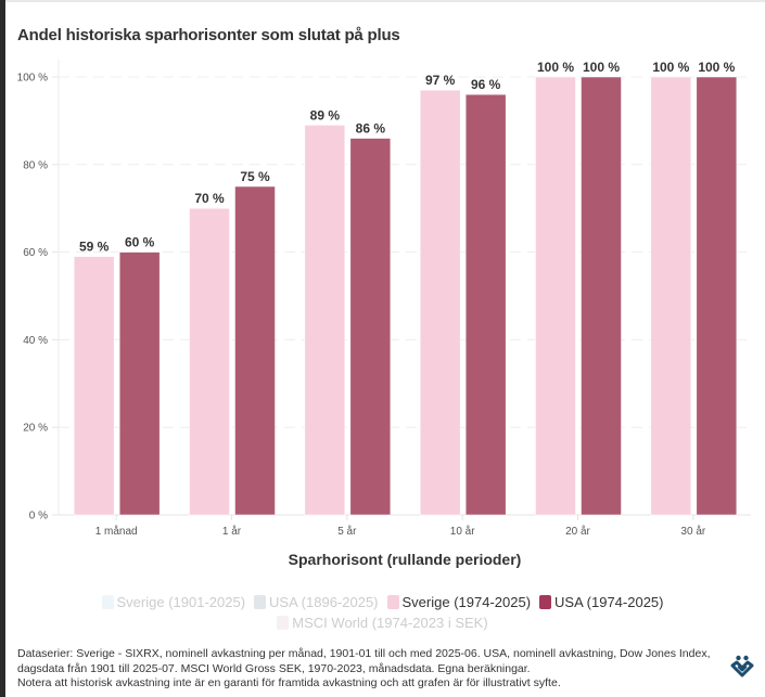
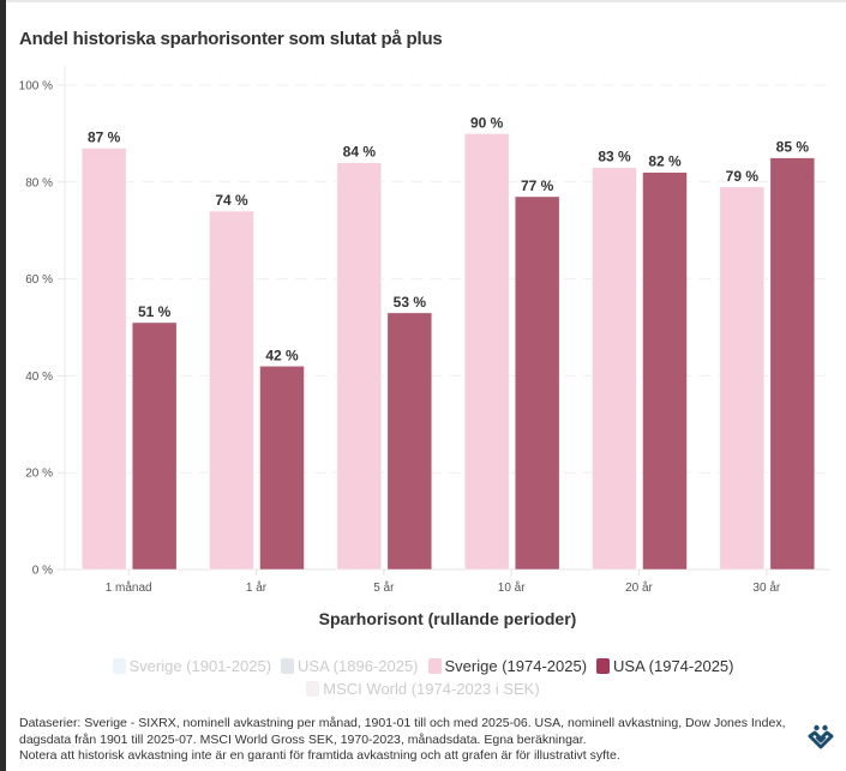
Sverige (1974-2025)/1 månad: 59 -> 87
USA (1974-2025)/1 månad: 60 -> 51
Sverige (1974-2025)/1 år: 70 -> 74
USA (1974-2025)/1 år: 75 -> 42
Sverige (1974-2025)/5 år: 89 -> 84
USA (1974-2025)/5 år: 86 -> 53
Sverige (1974-2025)/10 år: 97 -> 90
USA (1974-2025)/10 år: 96 -> 77
Sverige (1974-2025)/20 år: 100 -> 83
USA (1974-2025)/20 år: 100 -> 82
Sverige (1974-2025)/30 år: 100 -> 79
USA (1974-2025)/30 år: 100 -> 85
